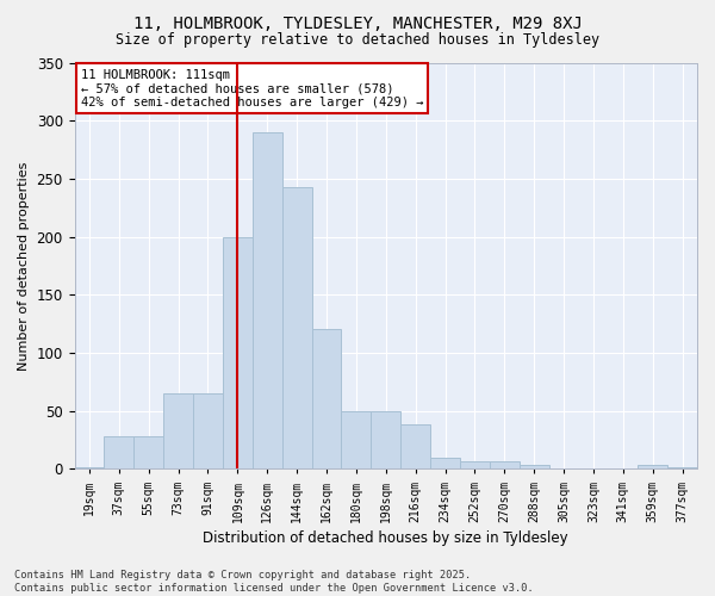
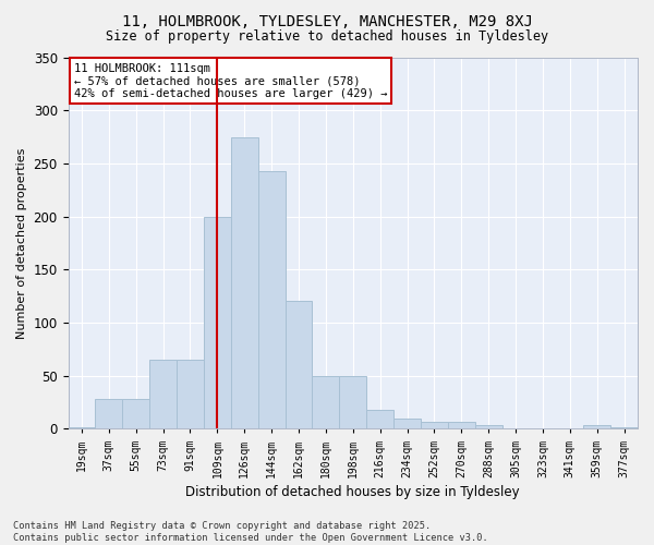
126sqm: 290 -> 275
216sqm: 38 -> 18
